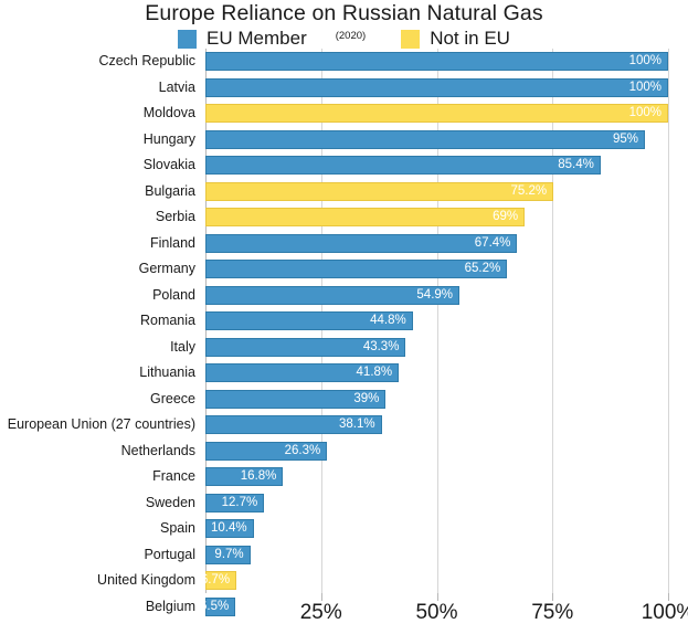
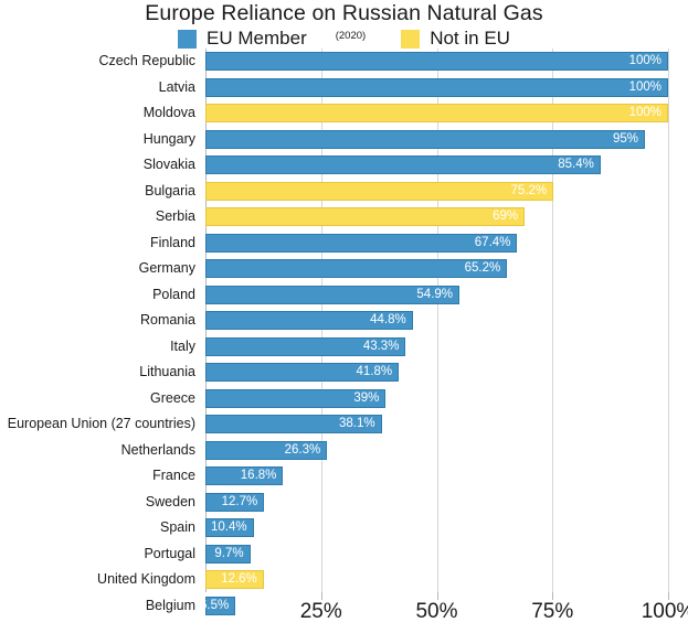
United Kingdom: 6.7% -> 12.6%
